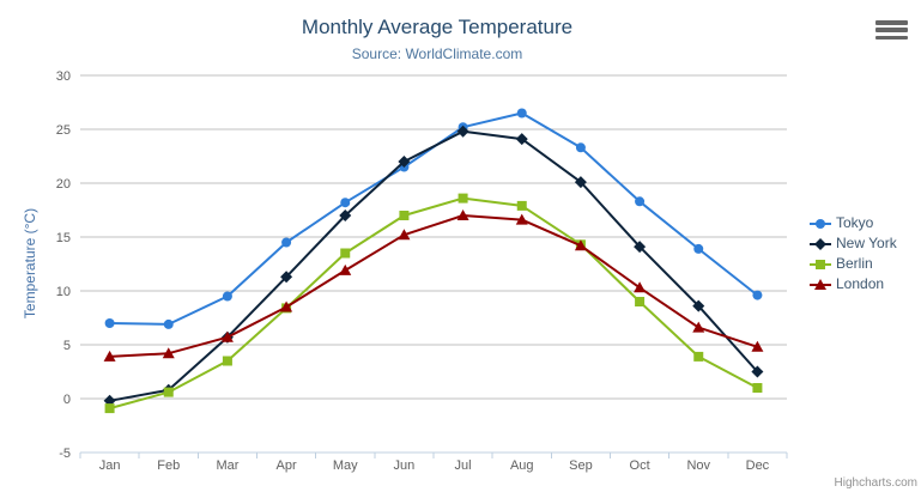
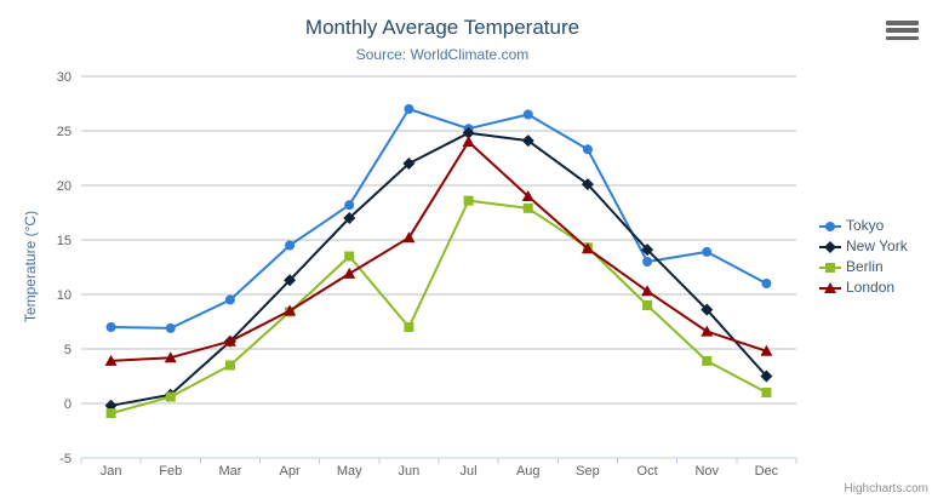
Tokyo/Jun: 22 -> 27
Berlin/Jun: 17 -> 7
London/Jul: 17 -> 24
London/Aug: 17 -> 19
Tokyo/Oct: 18 -> 13
Tokyo/Dec: 10 -> 11
